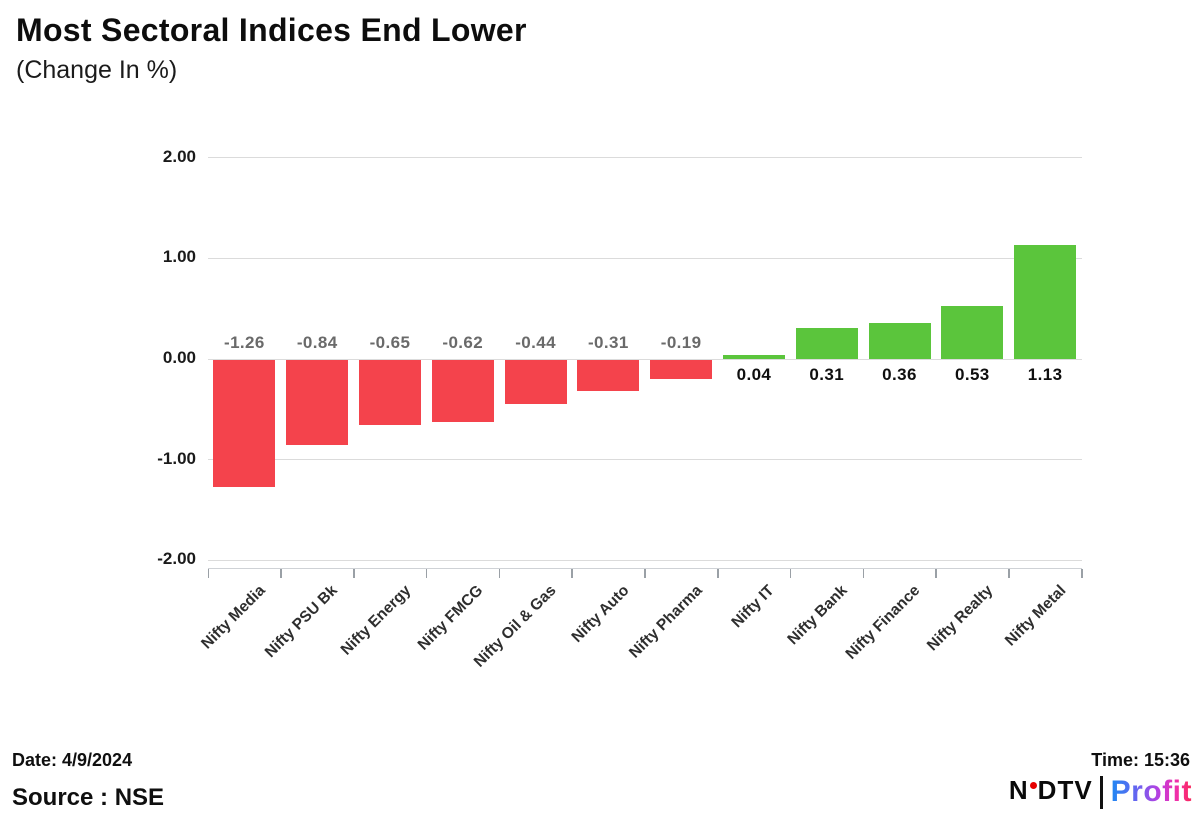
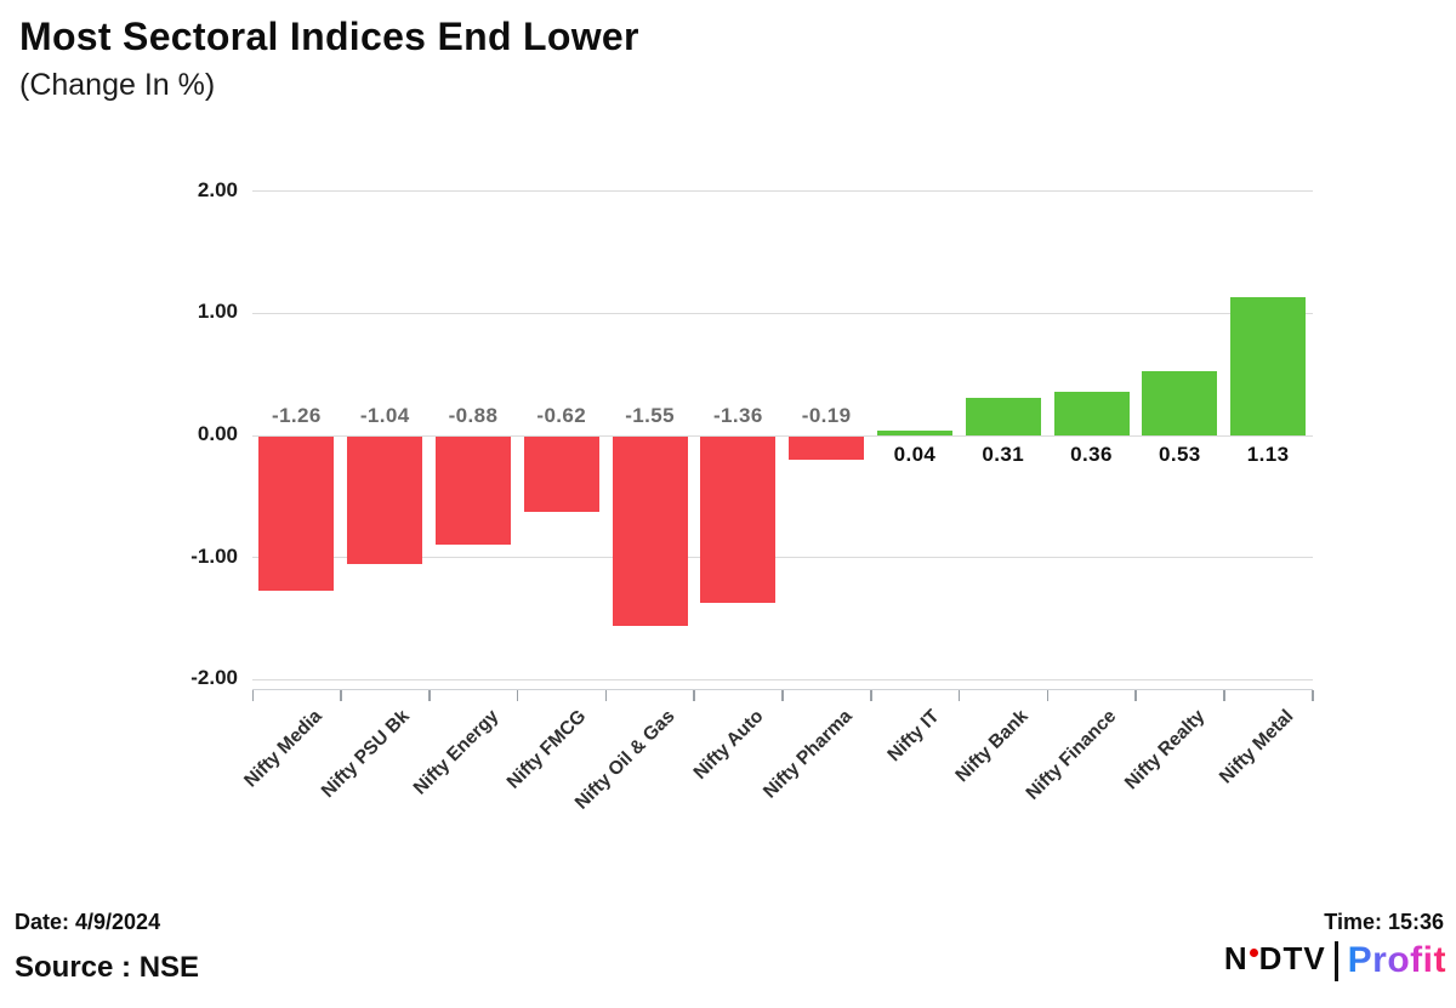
Nifty PSU Bk: -0.84 -> -1.04
Nifty Energy: -0.65 -> -0.88
Nifty Oil & Gas: -0.44 -> -1.55
Nifty Auto: -0.31 -> -1.36
